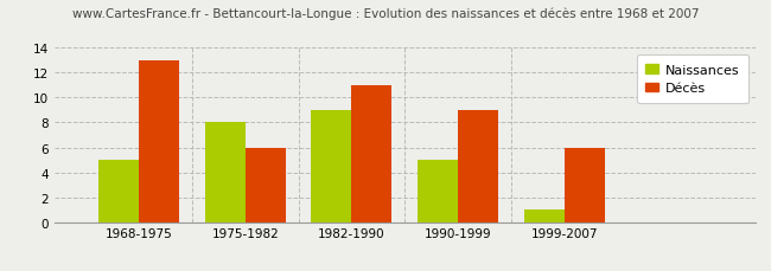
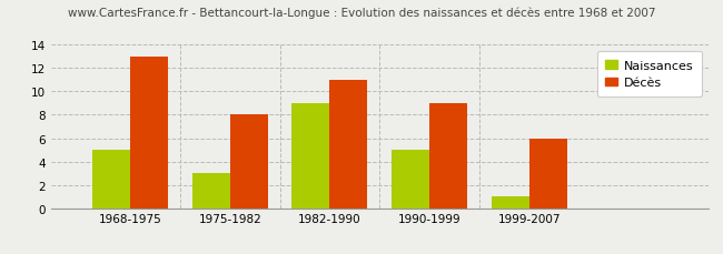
Naissances/1975-1982: 8 -> 3
Décès/1975-1982: 6 -> 8
